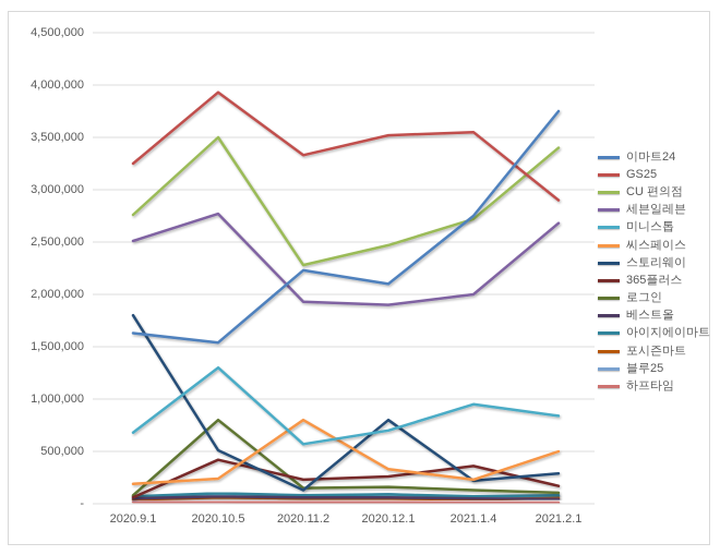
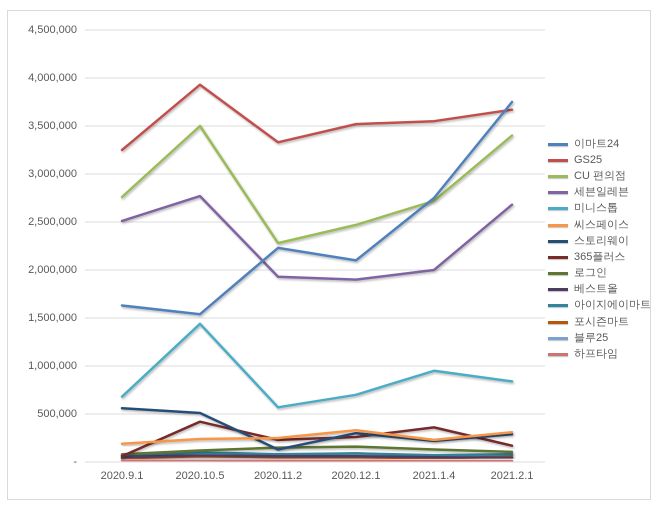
스토리웨이/2020.9.1: 1800000 -> 600000
미니스톱/2020.10.5: 1300000 -> 1400000
로그인/2020.10.5: 800000 -> 100000
씨스페이스/2020.11.2: 800000 -> 200000
스토리웨이/2020.12.1: 800000 -> 300000
GS25/2021.2.1: 2900000 -> 3700000
씨스페이스/2021.2.1: 500000 -> 300000
